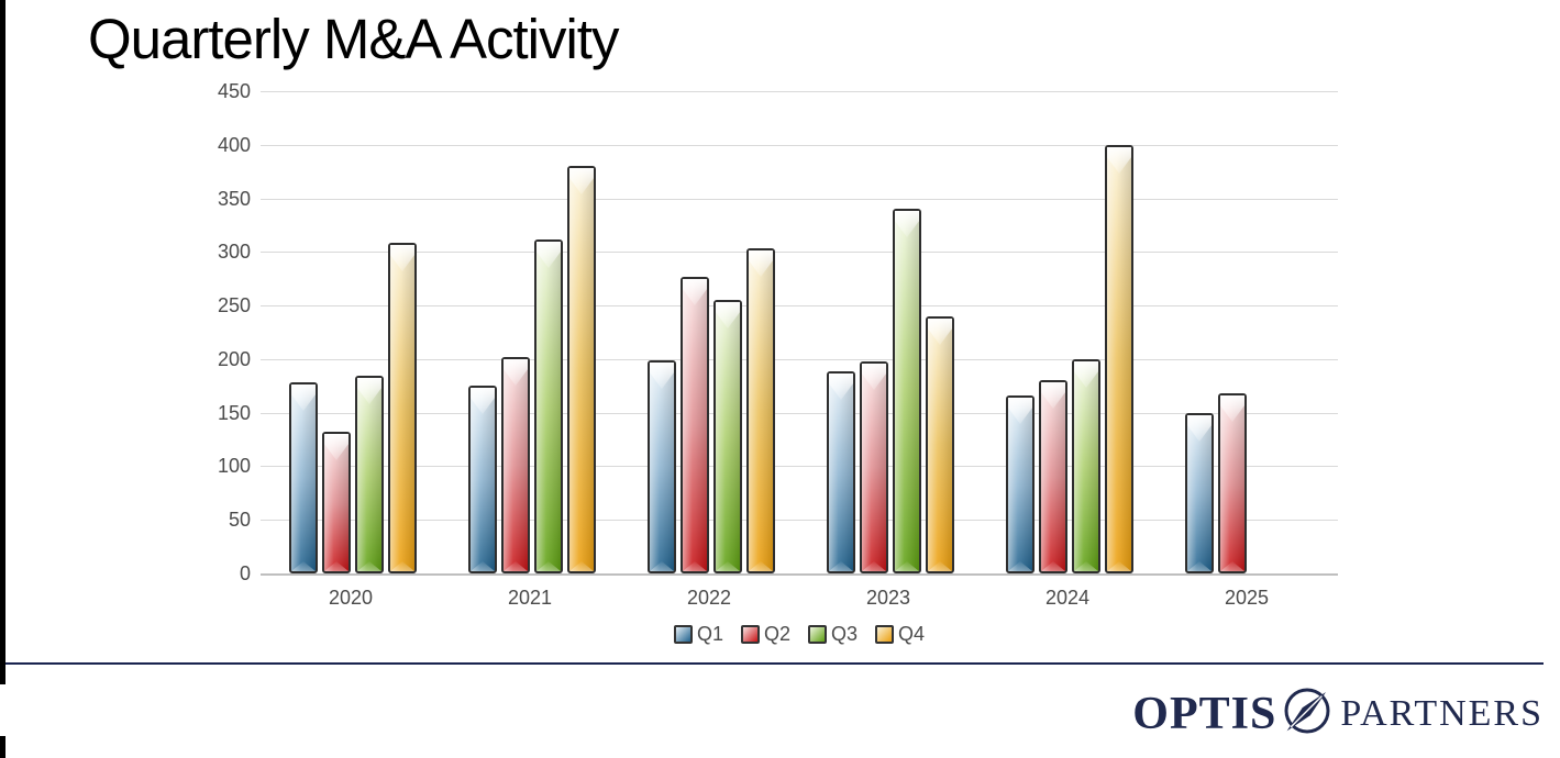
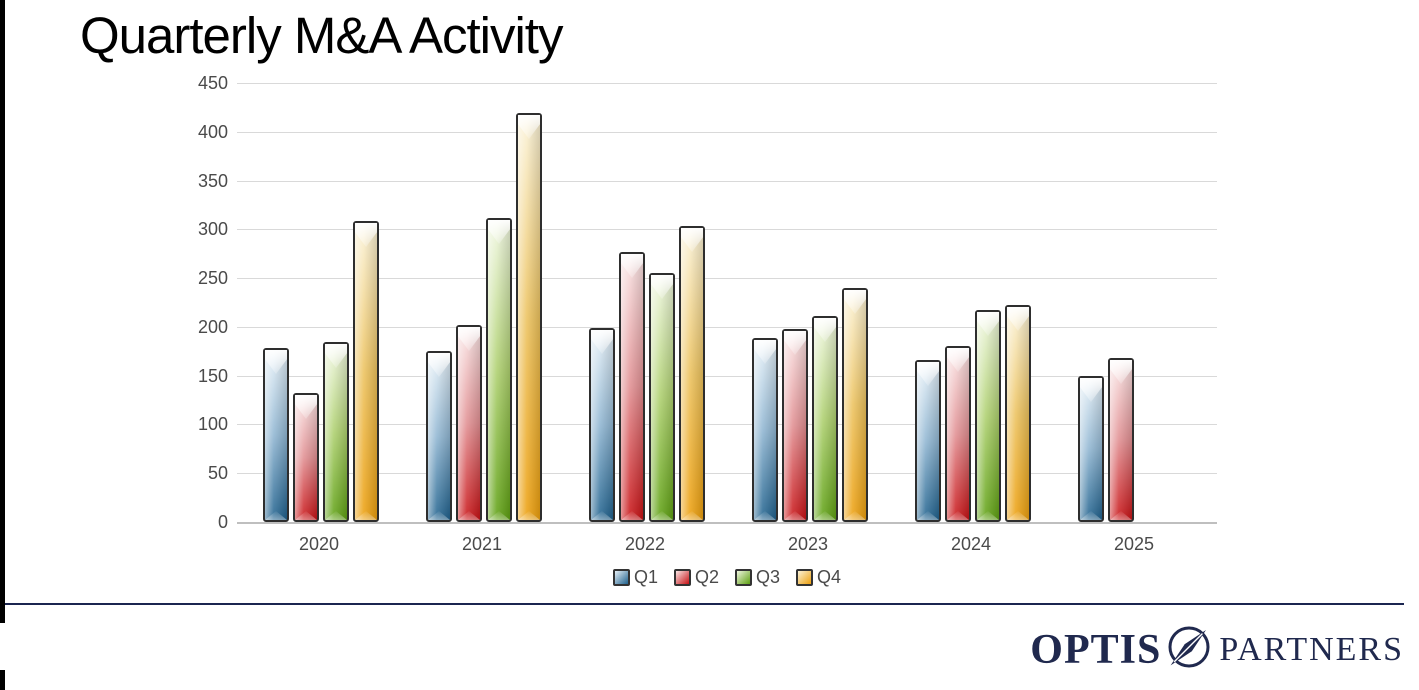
Q4/2021: 380 -> 420
Q3/2023: 340 -> 210
Q3/2024: 200 -> 220
Q4/2024: 400 -> 220
